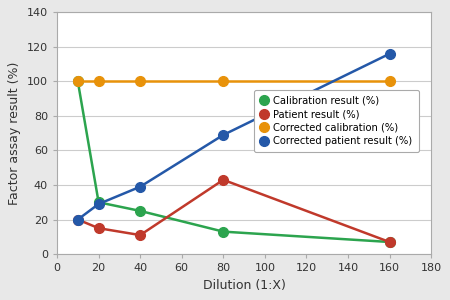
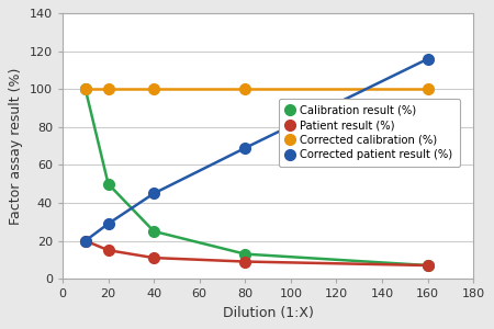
Calibration result (%)/20: 30 -> 50
Corrected patient result (%)/40: 39 -> 45
Patient result (%)/80: 43 -> 9
